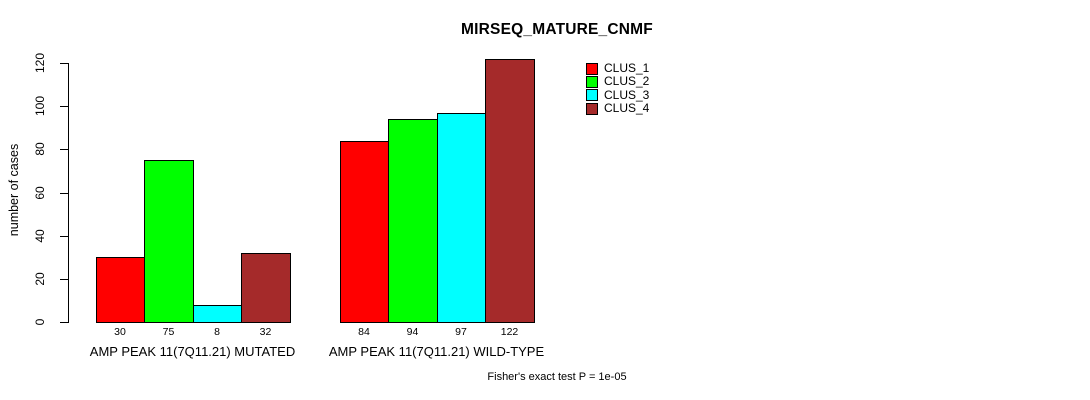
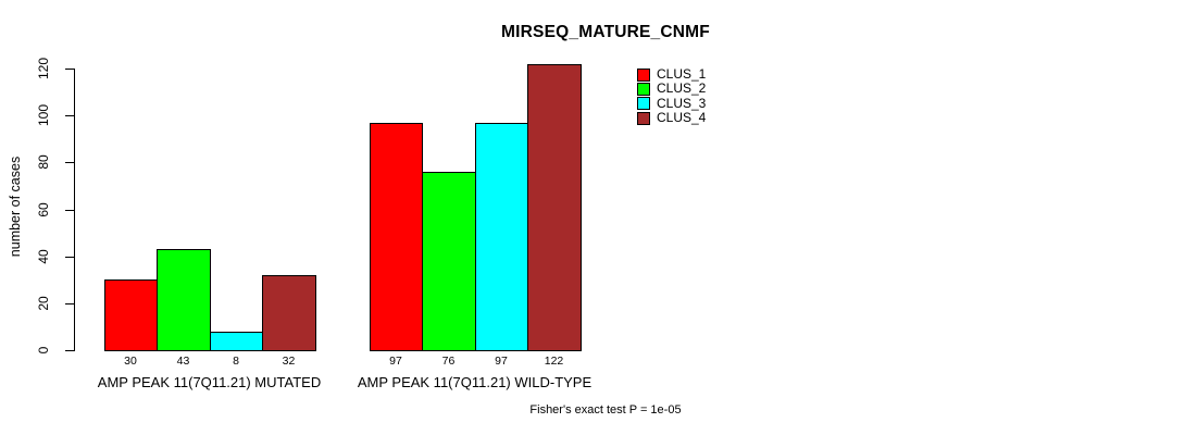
CLUS_2/AMP PEAK 11(7Q11.21) MUTATED: 75 -> 43
CLUS_1/AMP PEAK 11(7Q11.21) WILD-TYPE: 84 -> 97
CLUS_2/AMP PEAK 11(7Q11.21) WILD-TYPE: 94 -> 76
